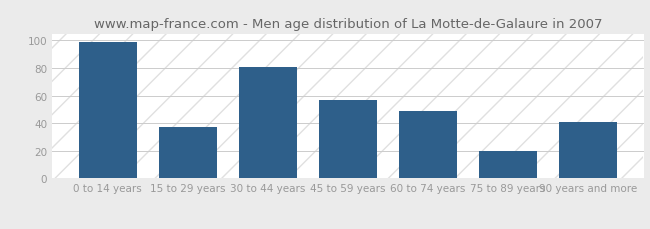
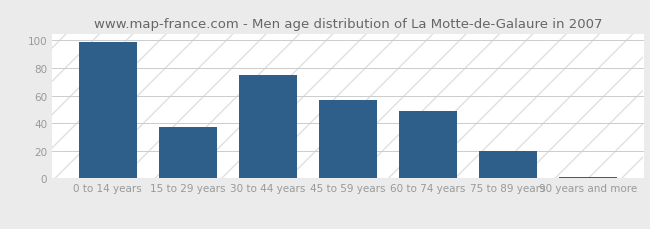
30 to 44 years: 81 -> 75
90 years and more: 41 -> 1
